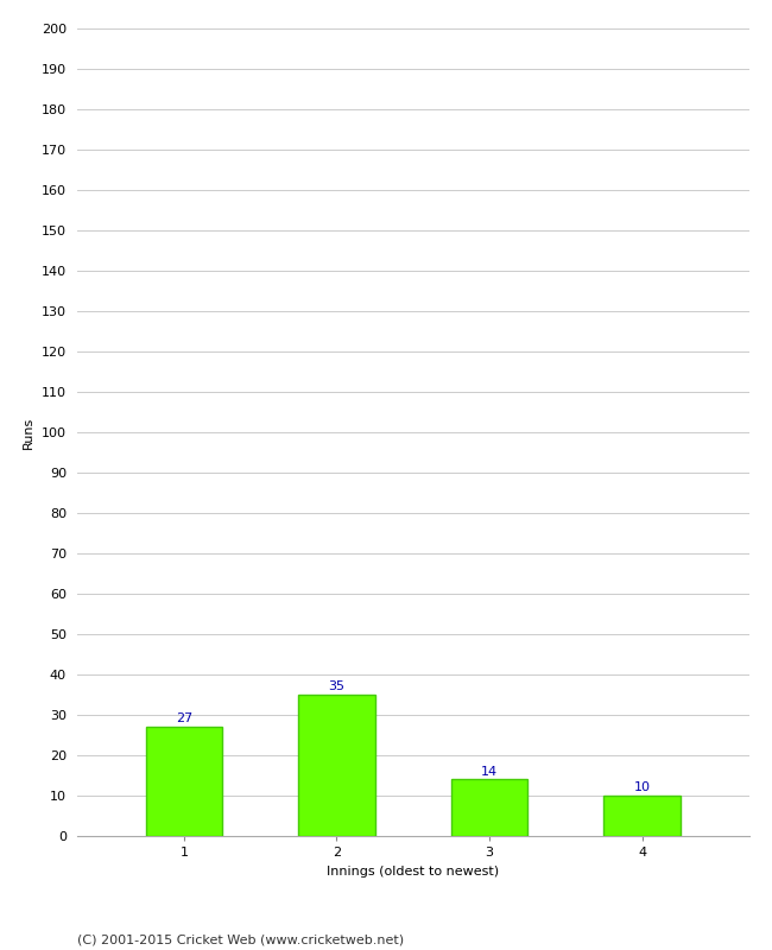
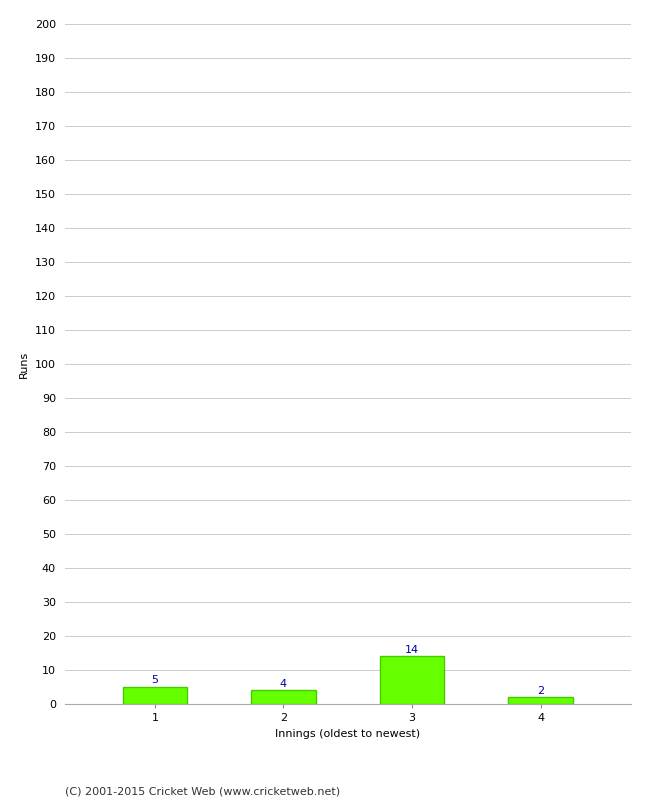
1: 27 -> 5
2: 35 -> 4
4: 10 -> 2
